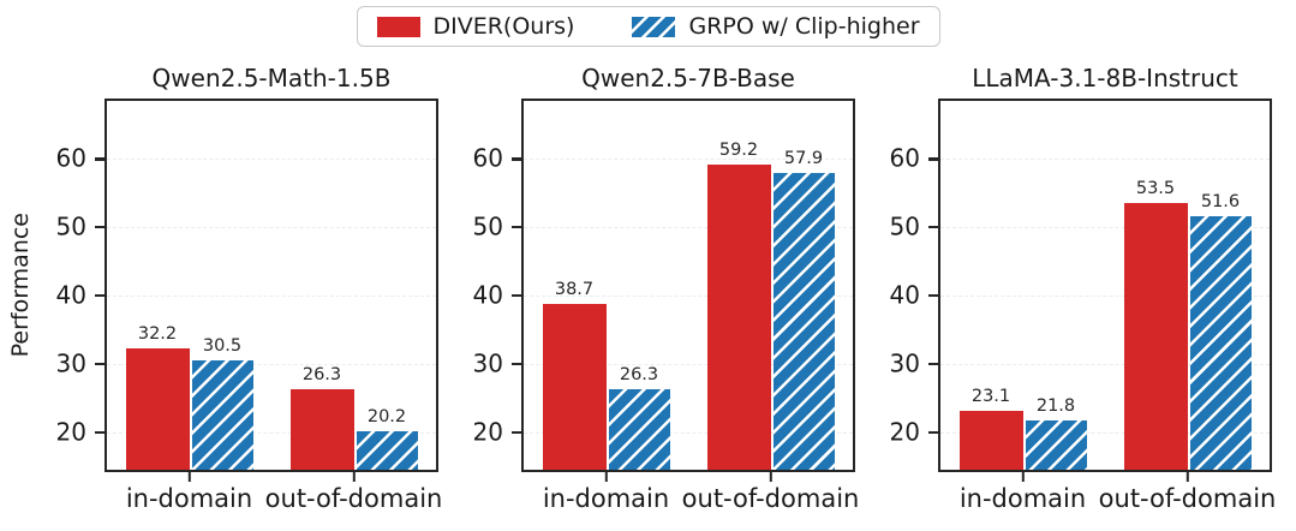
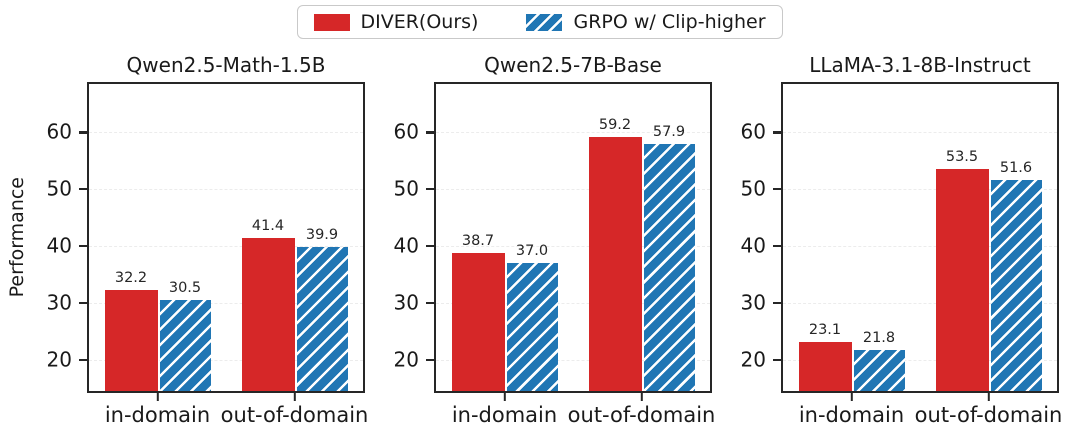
Qwen2.5-Math-1.5B/DIVER(Ours)/out-of-domain: 26.3 -> 41.4
Qwen2.5-Math-1.5B/GRPO w/ Clip-higher/out-of-domain: 20.2 -> 39.9
Qwen2.5-7B-Base/GRPO w/ Clip-higher/in-domain: 26.3 -> 37.0
